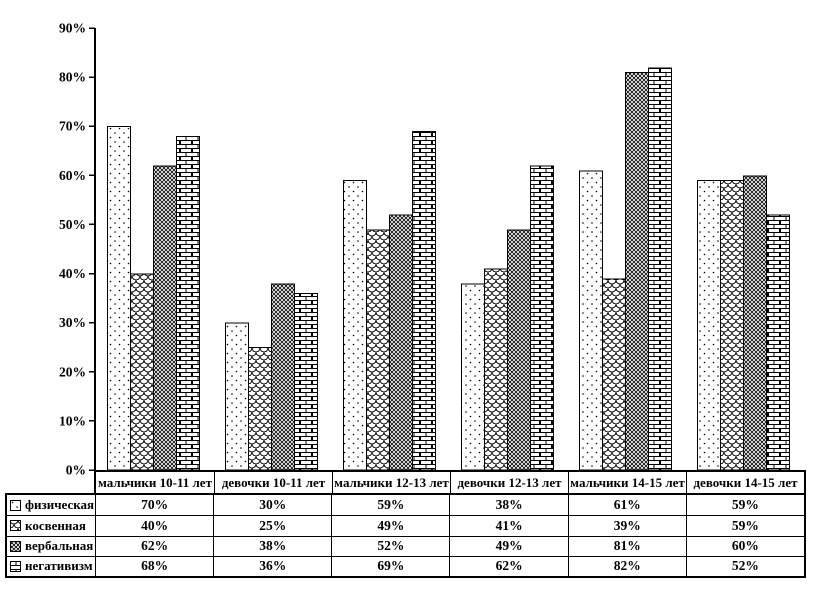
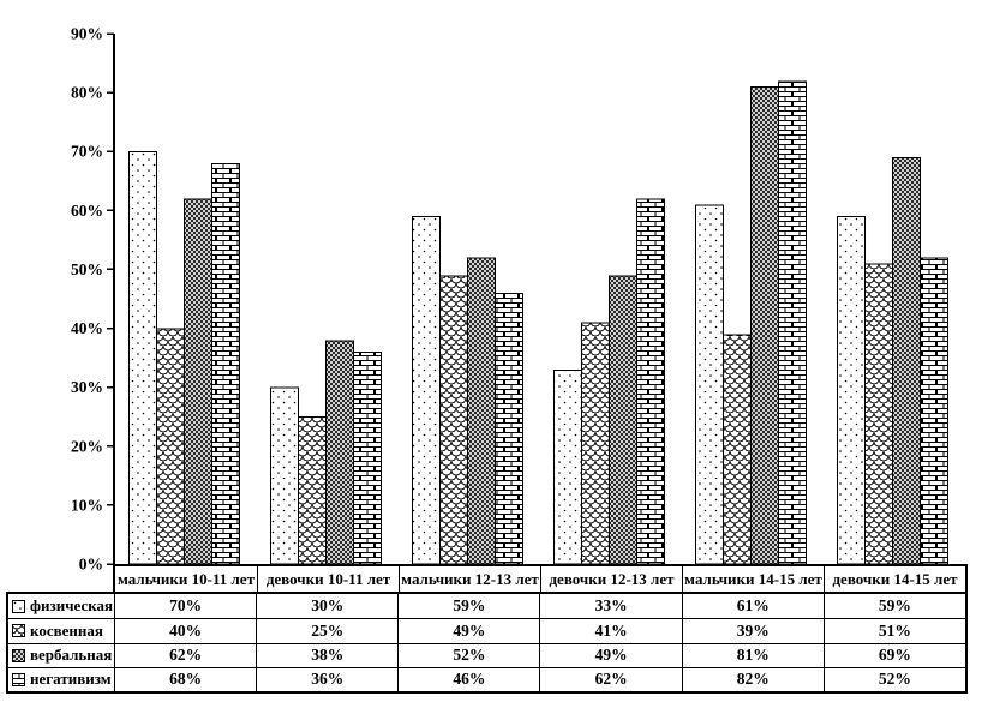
негативизм/мальчики 12-13 лет: 69% -> 46%
физическая/девочки 12-13 лет: 38% -> 33%
косвенная/девочки 14-15 лет: 59% -> 51%
вербальная/девочки 14-15 лет: 60% -> 69%
